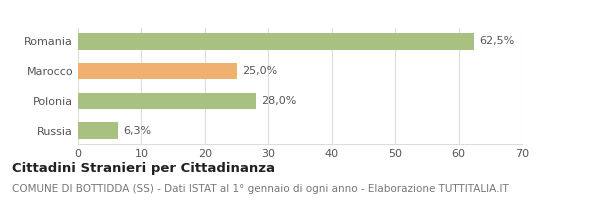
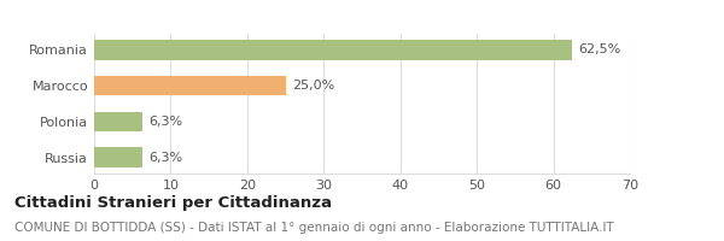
Polonia: 28,0% -> 6,3%
